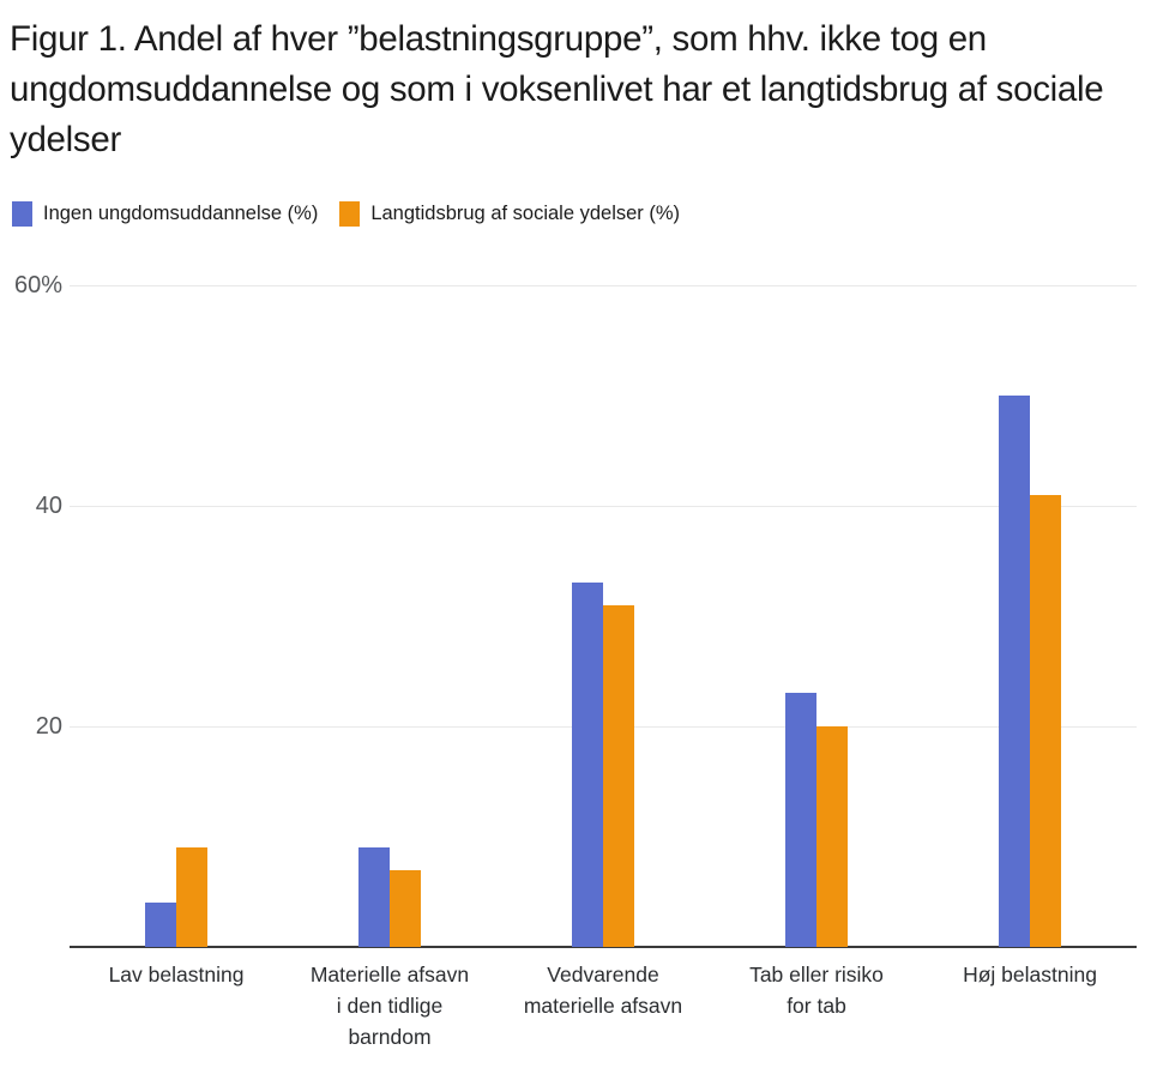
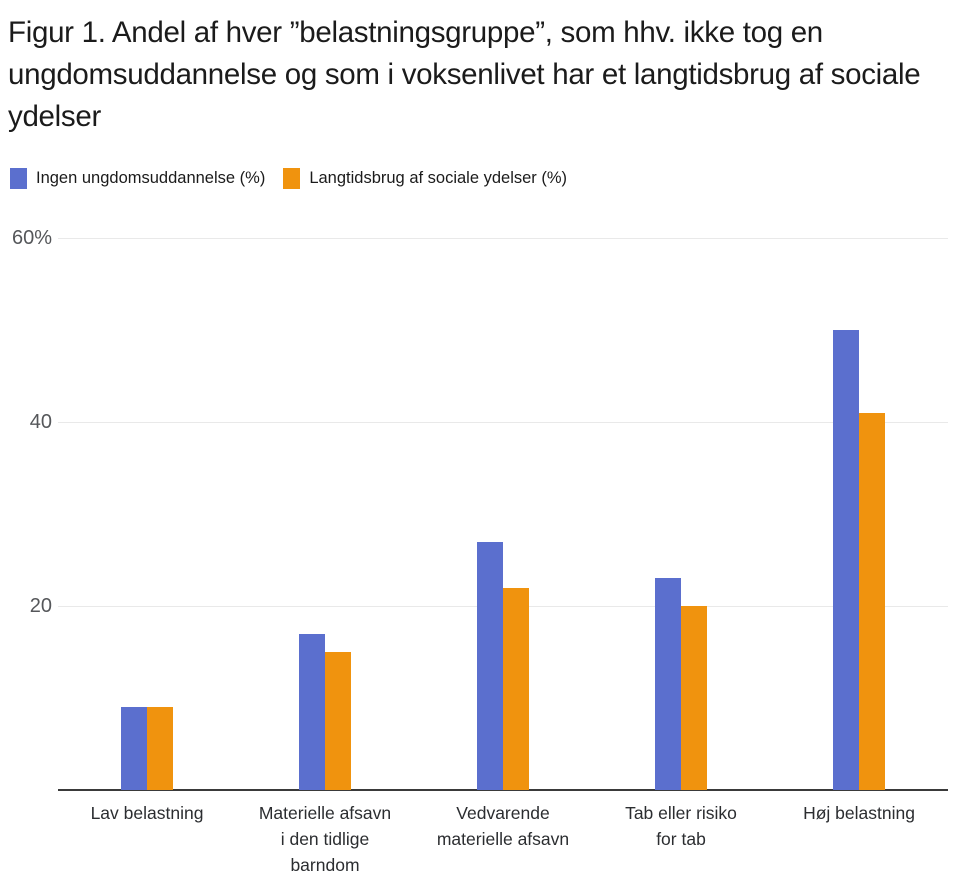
Ingen ungdomsuddannelse (%)/Lav belastning: 4% -> 9%
Ingen ungdomsuddannelse (%)/Materielle afsavn i den tidlige barndom: 9% -> 17%
Langtidsbrug af sociale ydelser (%)/Materielle afsavn i den tidlige barndom: 7% -> 15%
Ingen ungdomsuddannelse (%)/Vedvarende materielle afsavn: 33% -> 27%
Langtidsbrug af sociale ydelser (%)/Vedvarende materielle afsavn: 31% -> 22%
